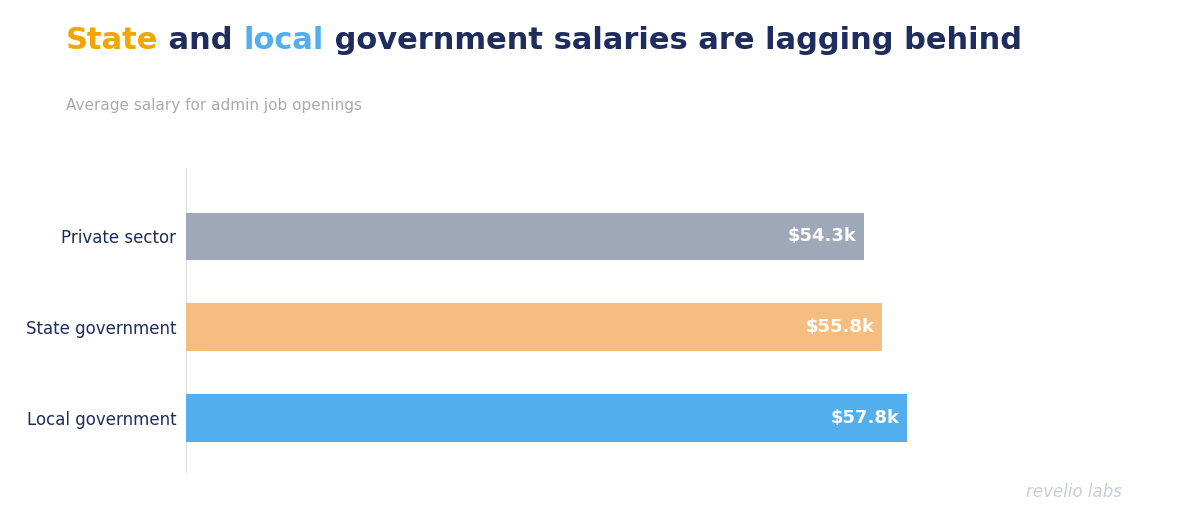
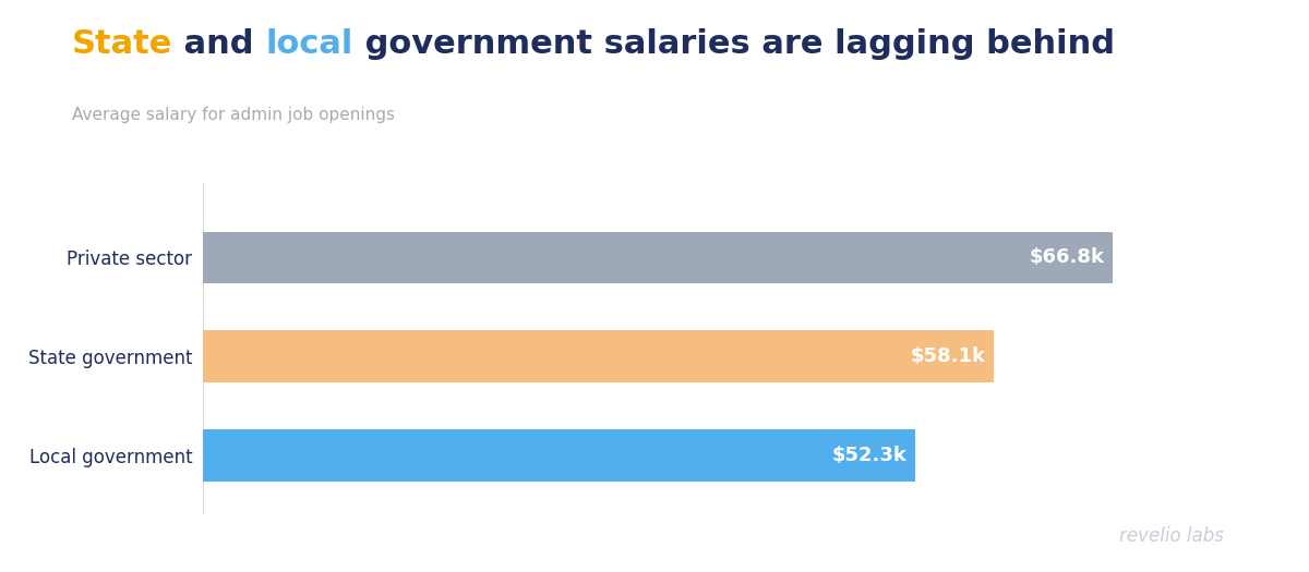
Private sector: $54.3k -> $66.8k
State government: $55.8k -> $58.1k
Local government: $57.8k -> $52.3k
